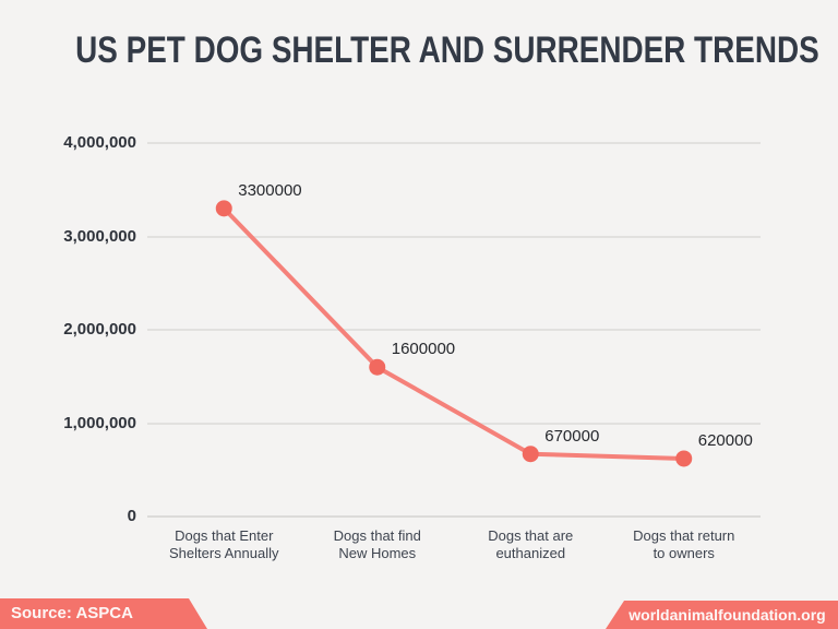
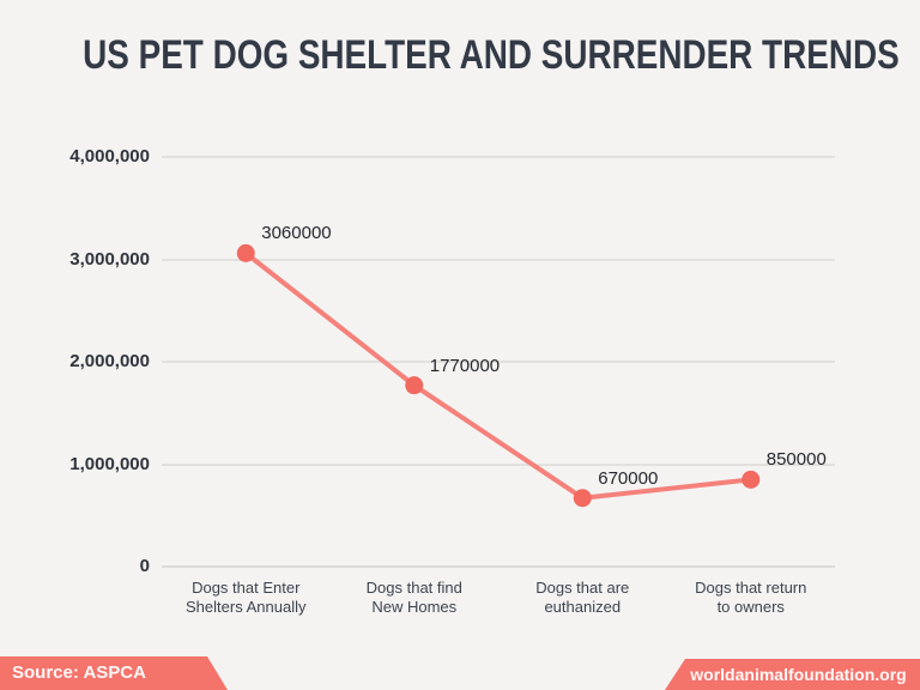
Dogs that Enter Shelters Annually: 3300000 -> 3060000
Dogs that find New Homes: 1600000 -> 1770000
Dogs that return to owners: 620000 -> 850000
